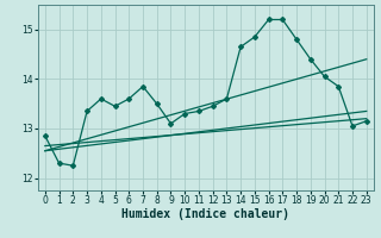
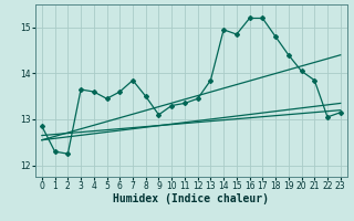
3: 13.35 -> 13.65
13: 13.60 -> 13.85
14: 14.65 -> 14.95
